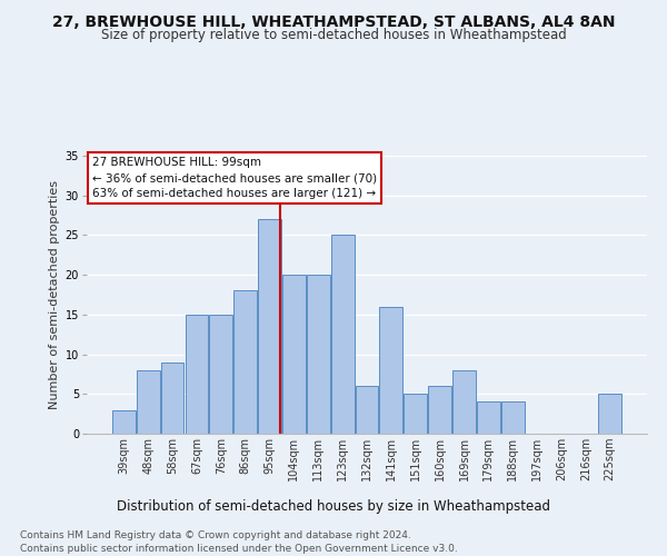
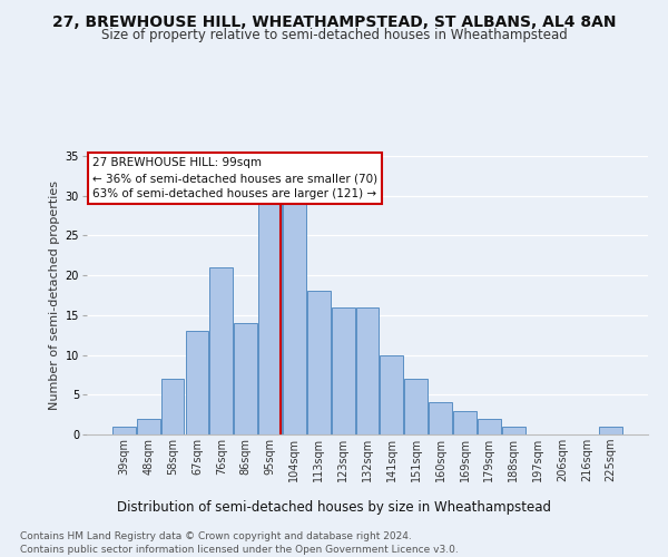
39sqm: 3 -> 1
48sqm: 8 -> 2
58sqm: 9 -> 7
67sqm: 15 -> 13
76sqm: 15 -> 21
86sqm: 18 -> 14
95sqm: 27 -> 29
104sqm: 20 -> 29
113sqm: 20 -> 18
123sqm: 25 -> 16
132sqm: 6 -> 16
141sqm: 16 -> 10
151sqm: 5 -> 7
160sqm: 6 -> 4
169sqm: 8 -> 3
179sqm: 4 -> 2
188sqm: 4 -> 1
225sqm: 5 -> 1
